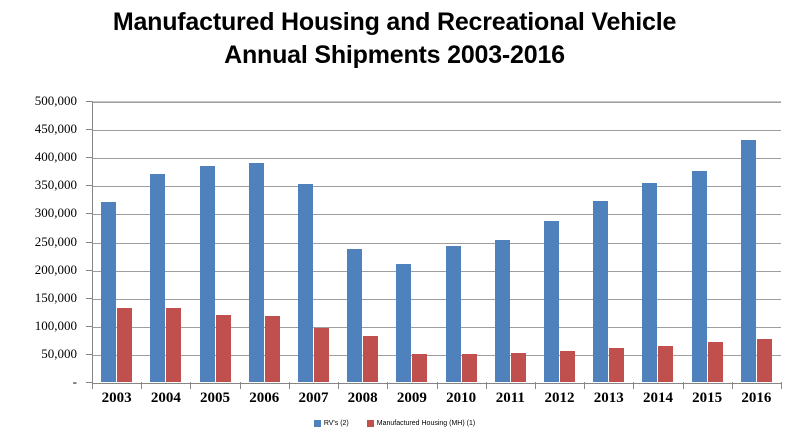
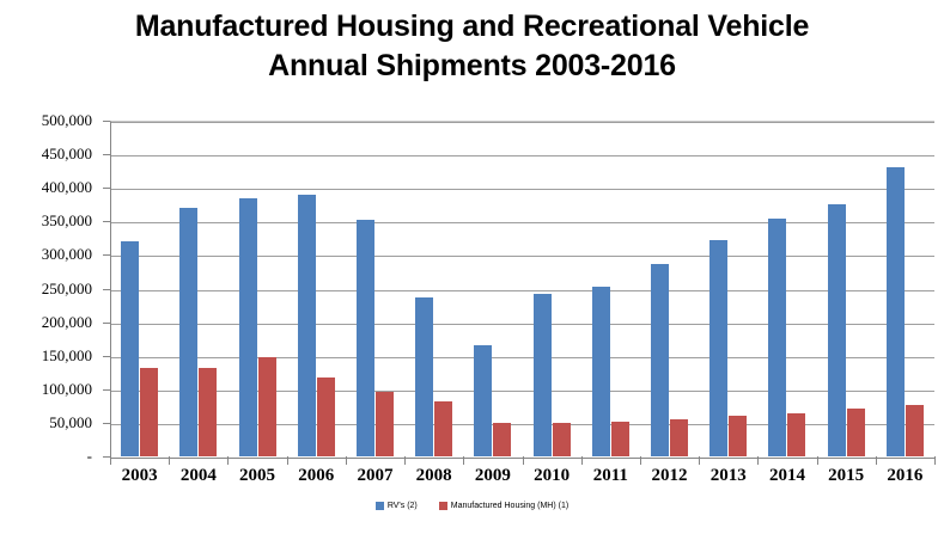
Manufactured Housing (MH) (1)/2005: 120000 -> 150000
RV's (2)/2009: 210000 -> 160000
